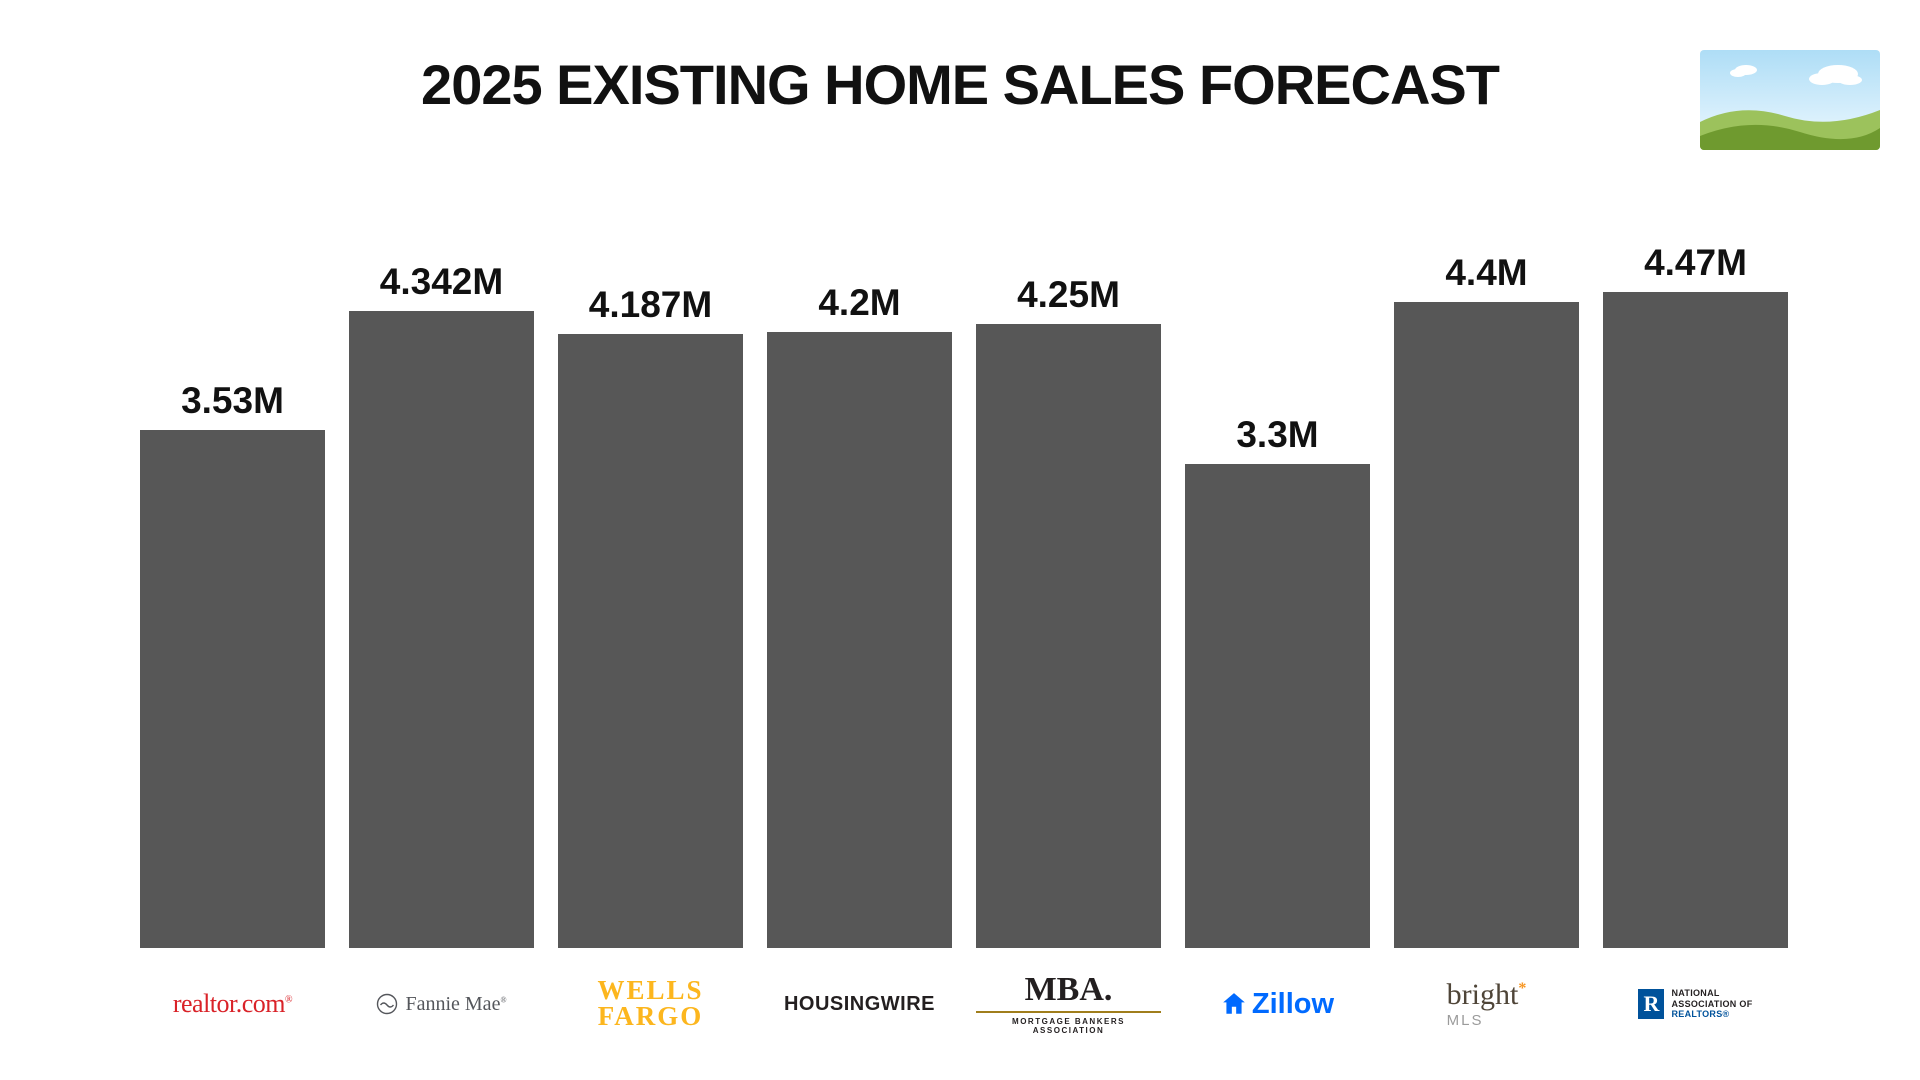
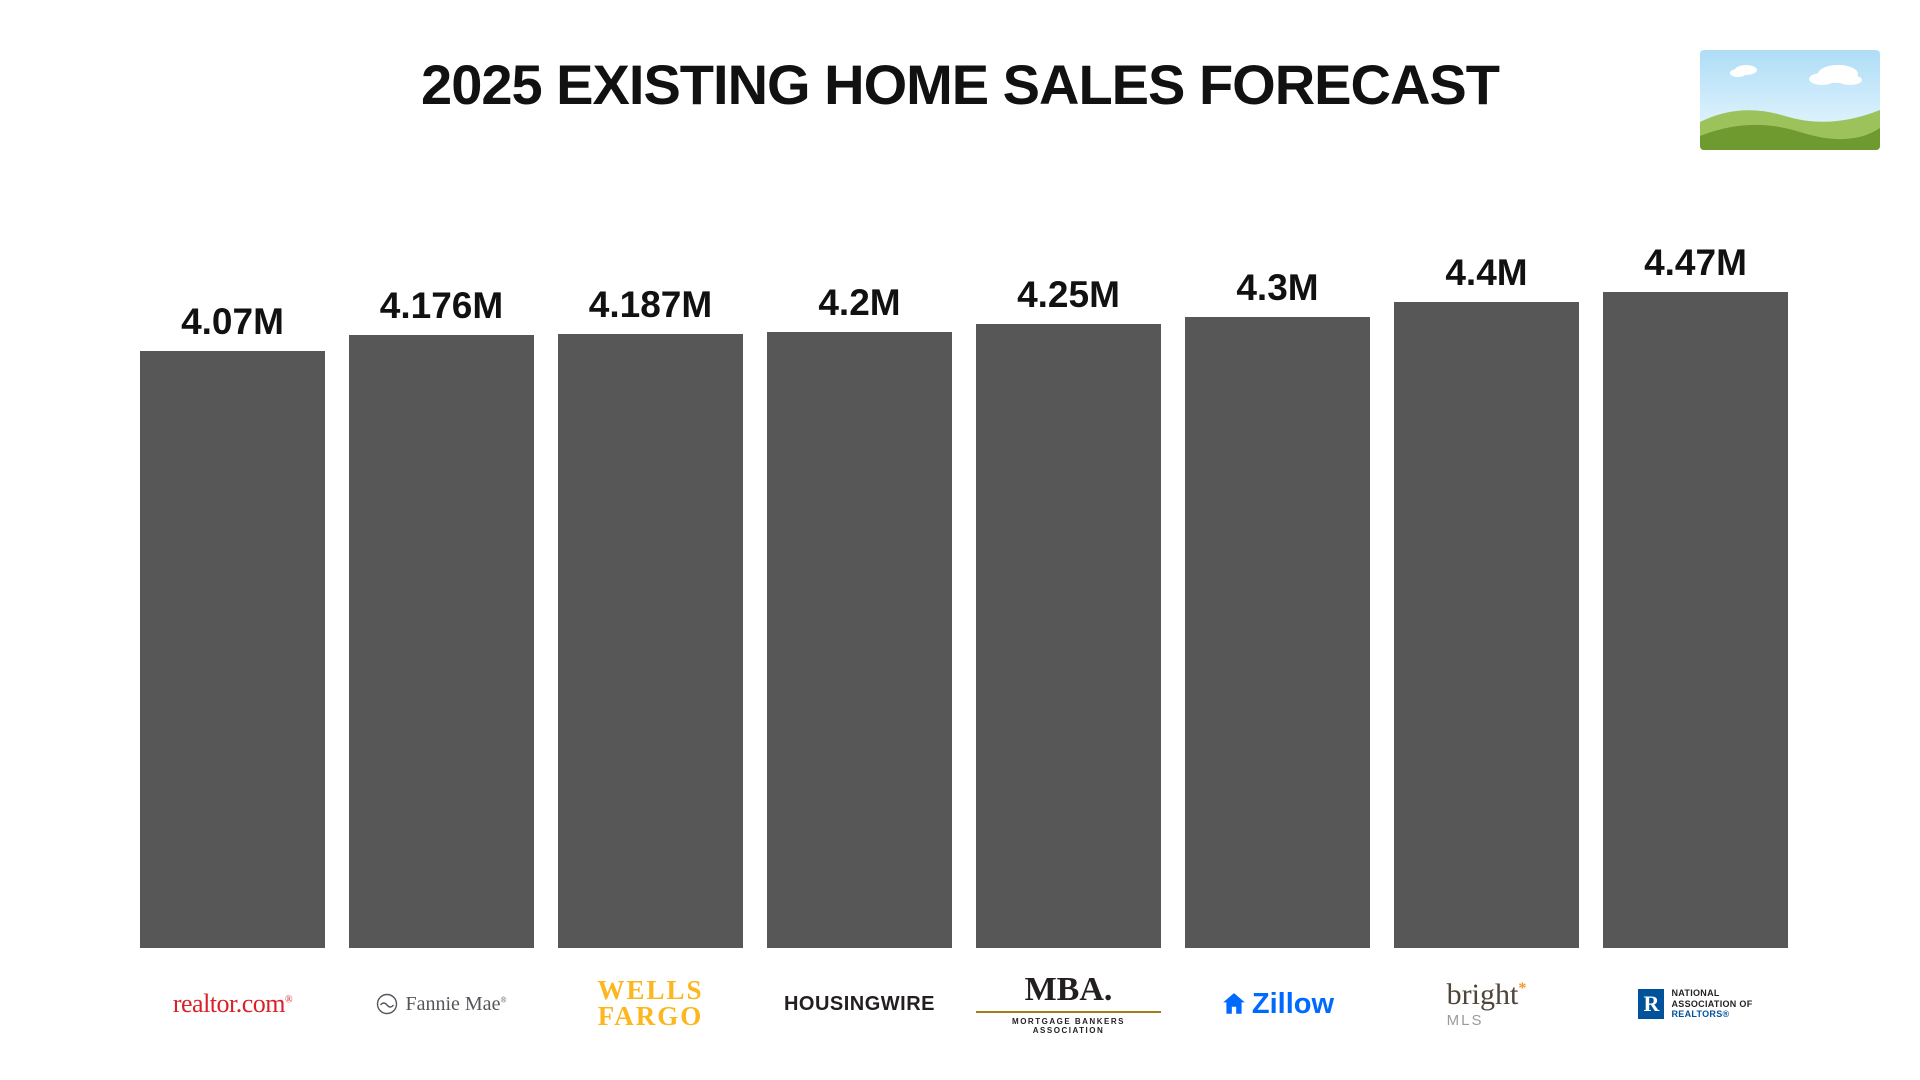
realtor.com: 3.53M -> 4.07M
Fannie Mae: 4.342M -> 4.176M
Zillow: 3.3M -> 4.3M
